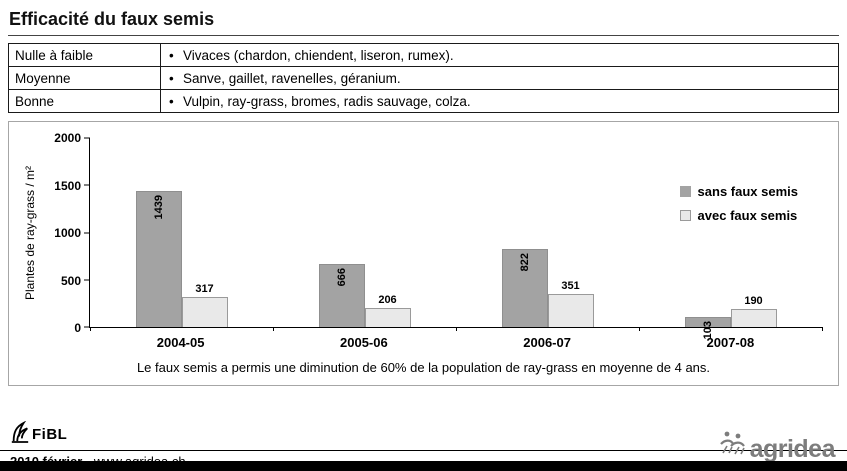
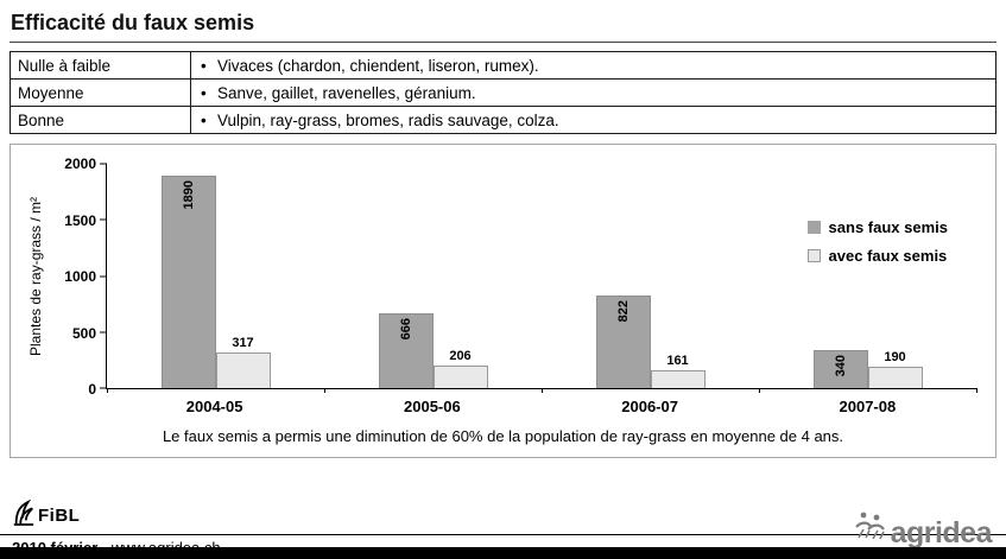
sans faux semis/2004-05: 1439 -> 1890
avec faux semis/2006-07: 351 -> 161
sans faux semis/2007-08: 103 -> 340
